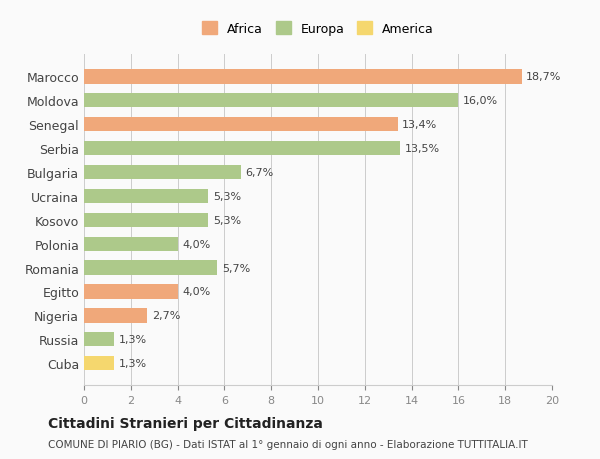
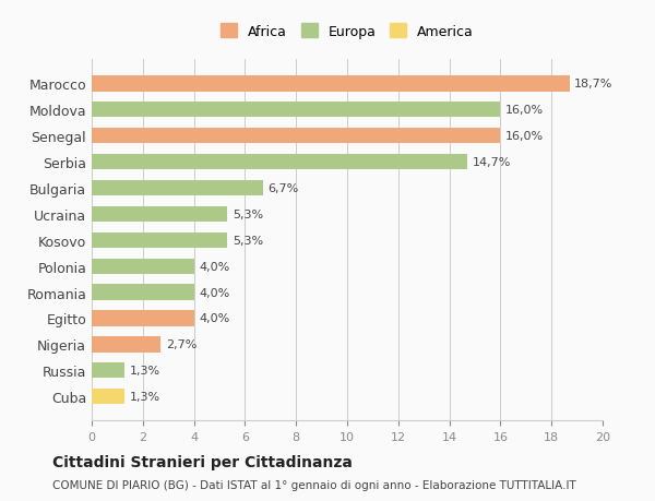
Senegal: 13,4% -> 16,0%
Serbia: 13,5% -> 14,7%
Romania: 5,7% -> 4,0%
